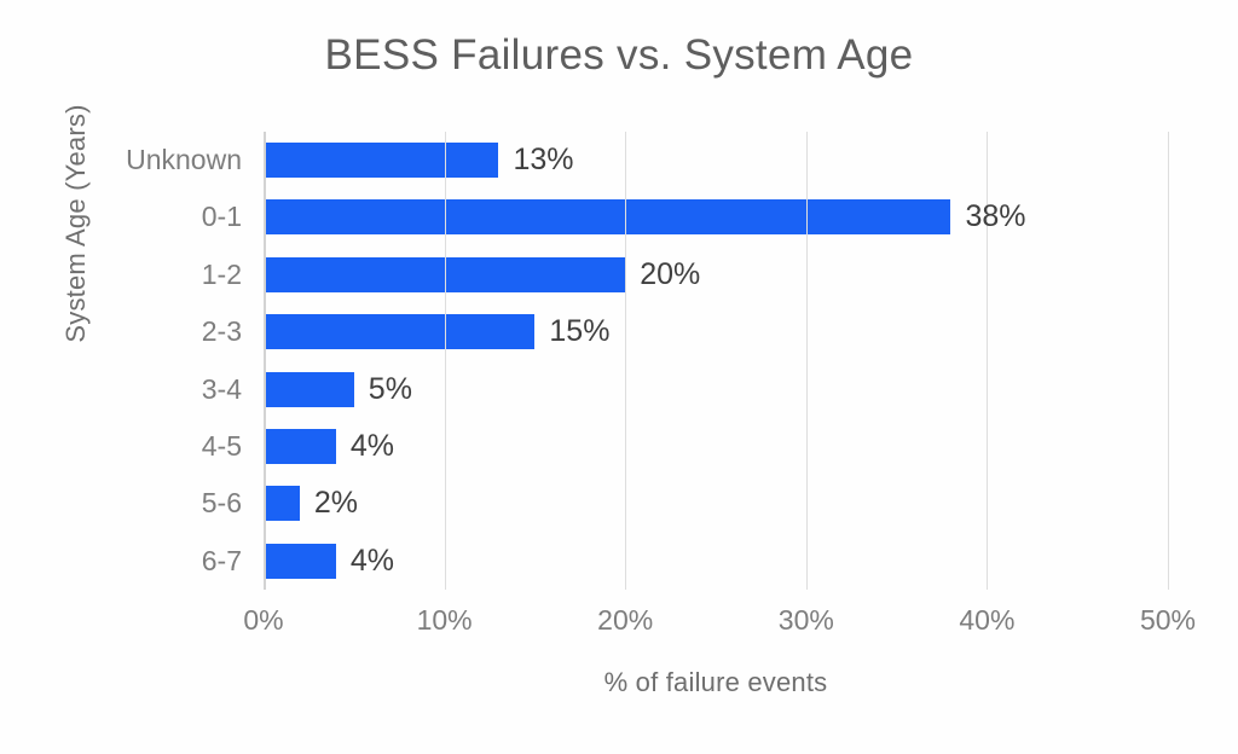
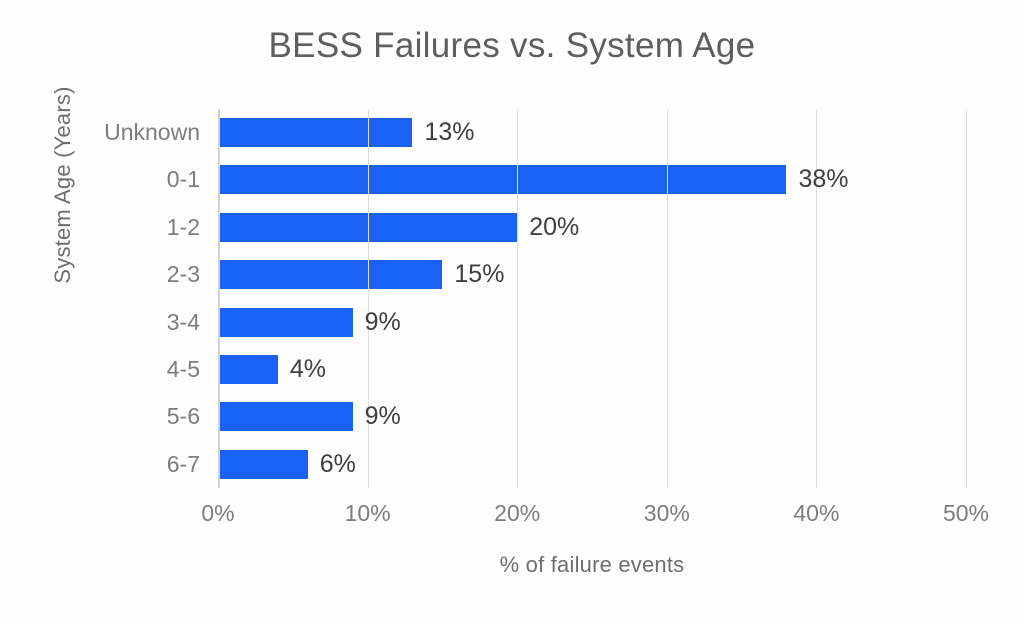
3-4: 5% -> 9%
5-6: 2% -> 9%
6-7: 4% -> 6%
